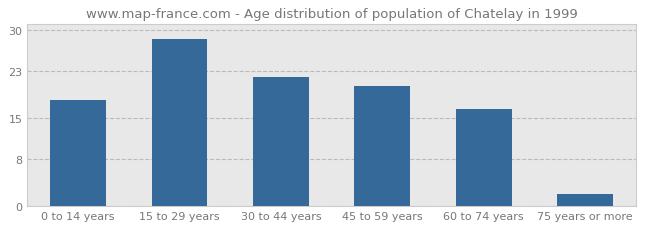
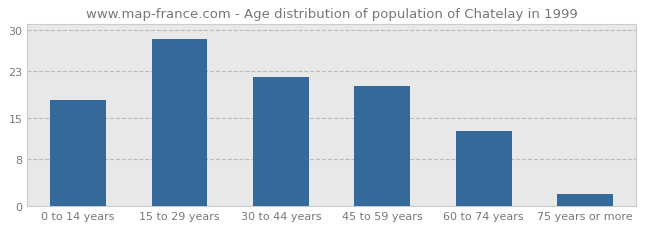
60 to 74 years: 16.5 -> 12.8
